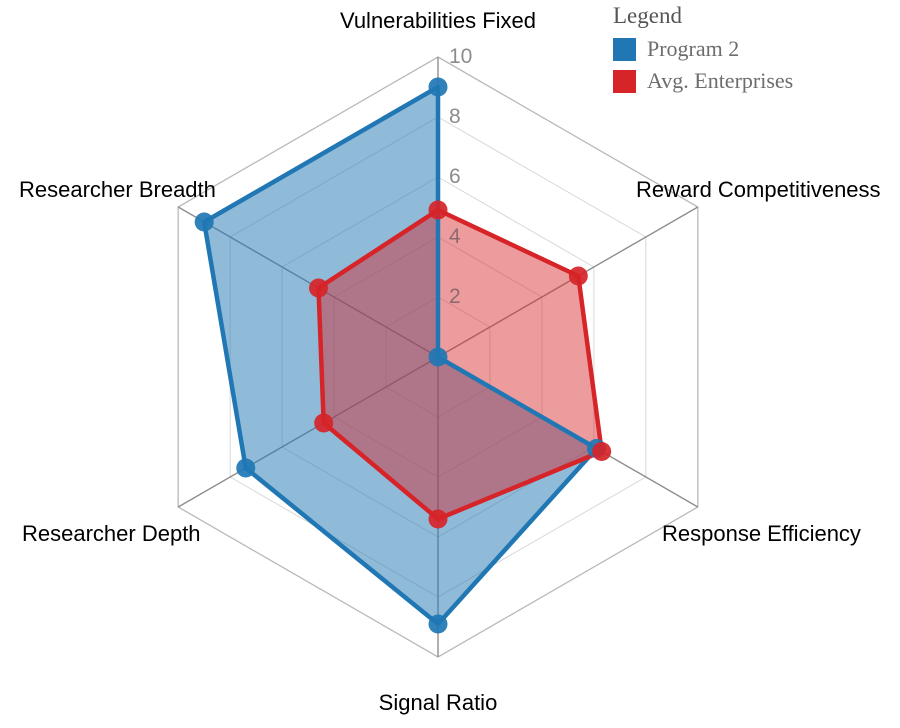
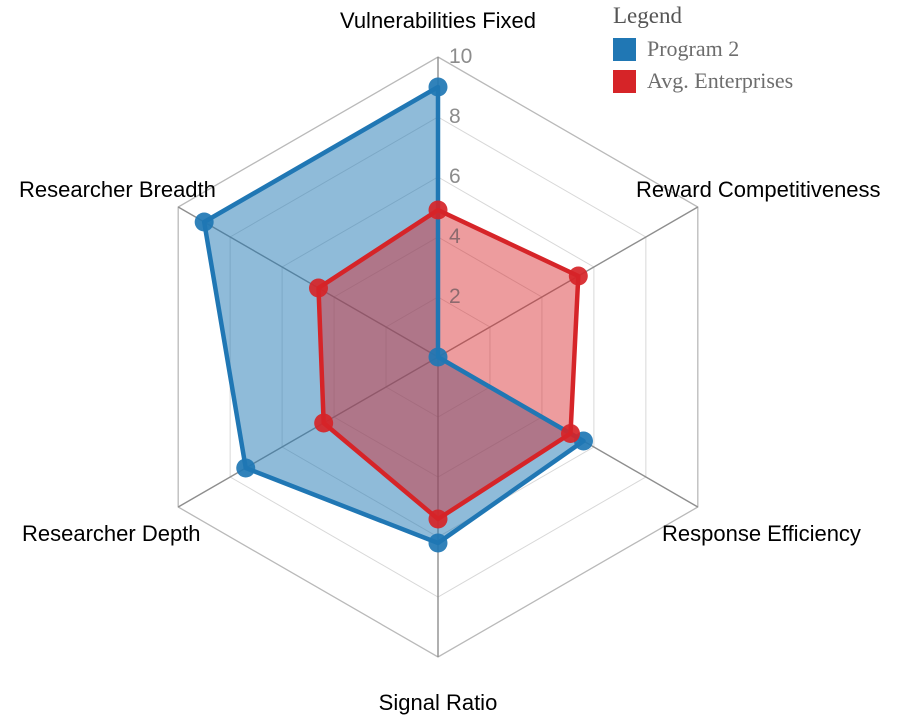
Program 2/Response Efficiency: 6.1 -> 5.6
Avg. Enterprises/Response Efficiency: 6.3 -> 5.1
Program 2/Signal Ratio: 8.9 -> 6.2
